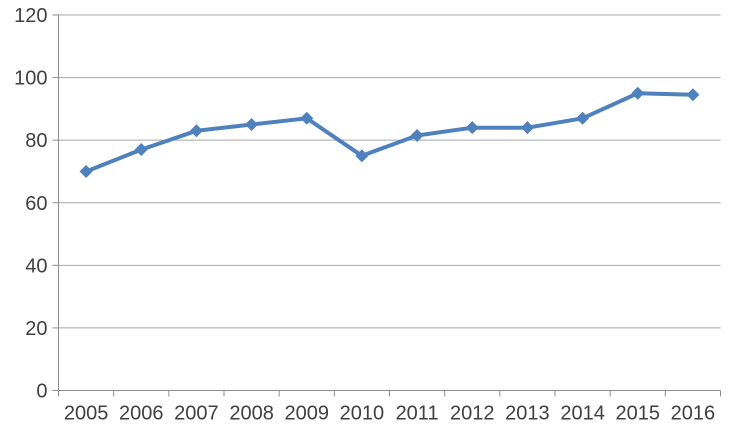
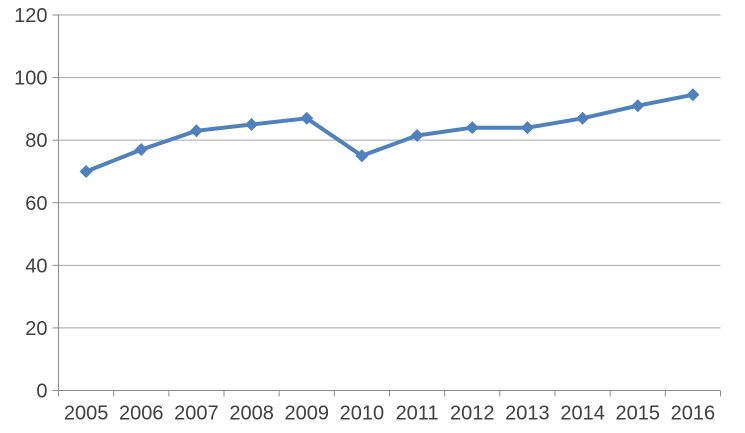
2015: 95 -> 91
